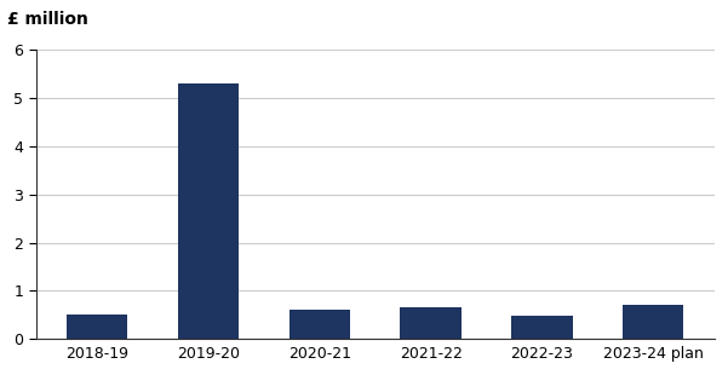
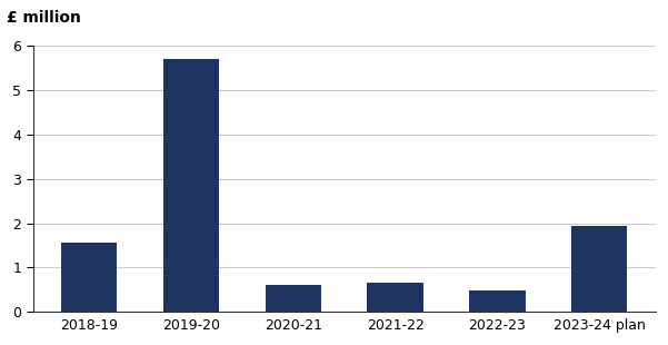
2018-19: 0.50 -> 1.55
2019-20: 5.30 -> 5.70
2023-24 plan: 0.72 -> 1.95
